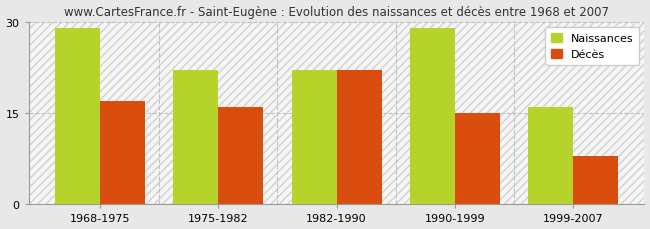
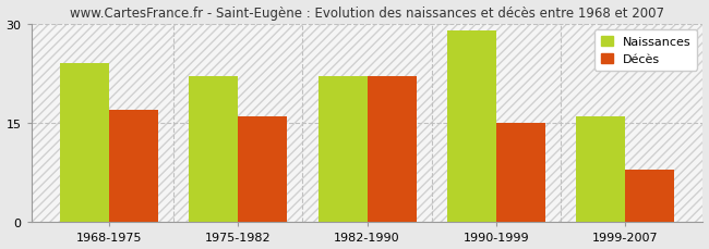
Naissances/1968-1975: 29 -> 24
